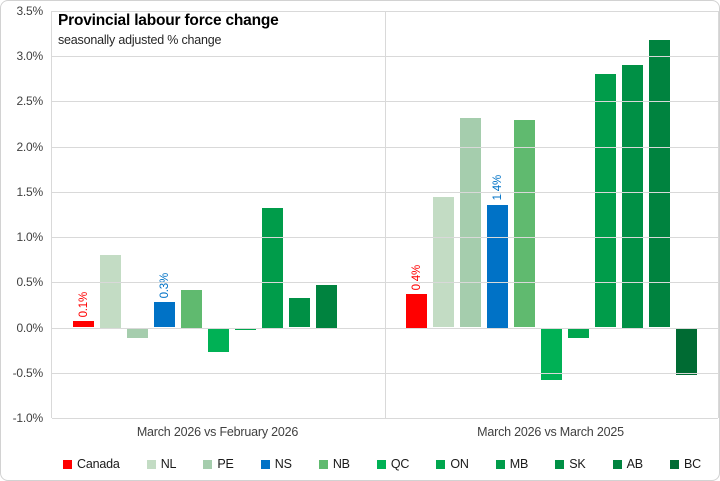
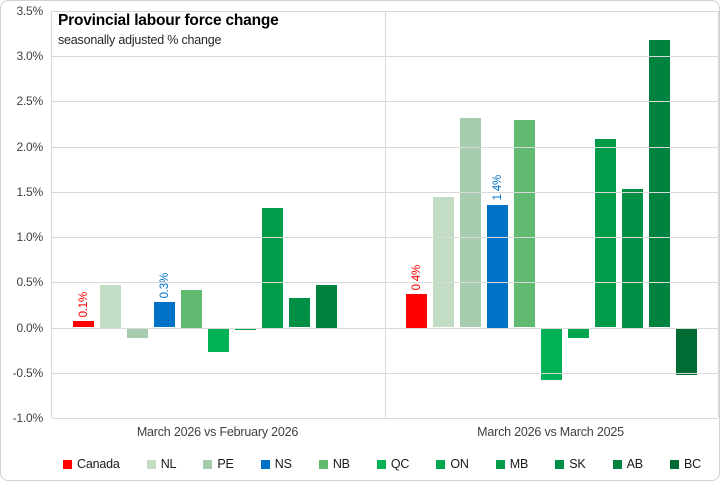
NL/March 2026 vs February 2026: 0.8% -> 0.5%
MB/March 2026 vs March 2025: 2.8% -> 2.1%
SK/March 2026 vs March 2025: 2.9% -> 1.5%
